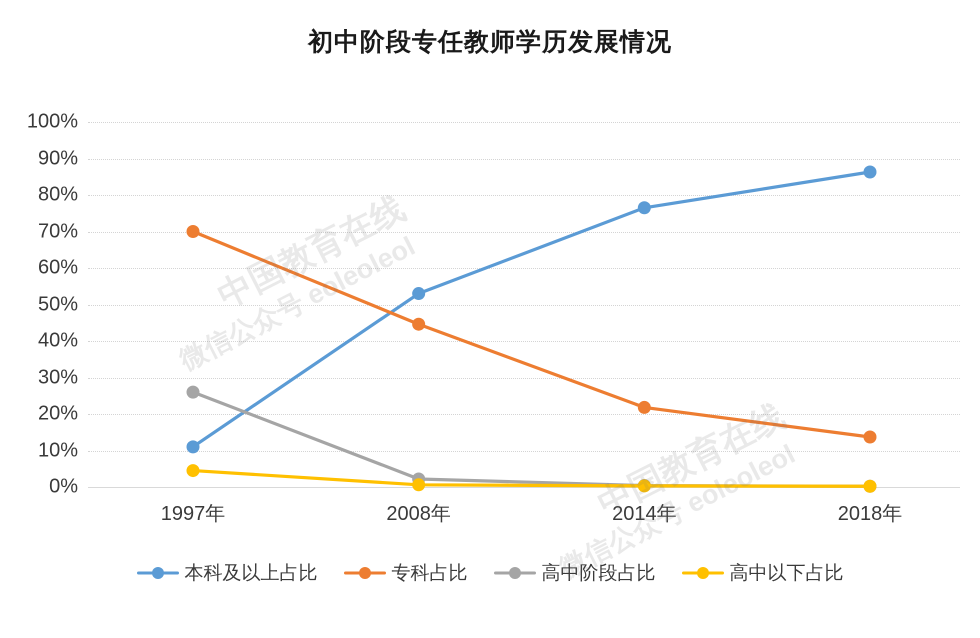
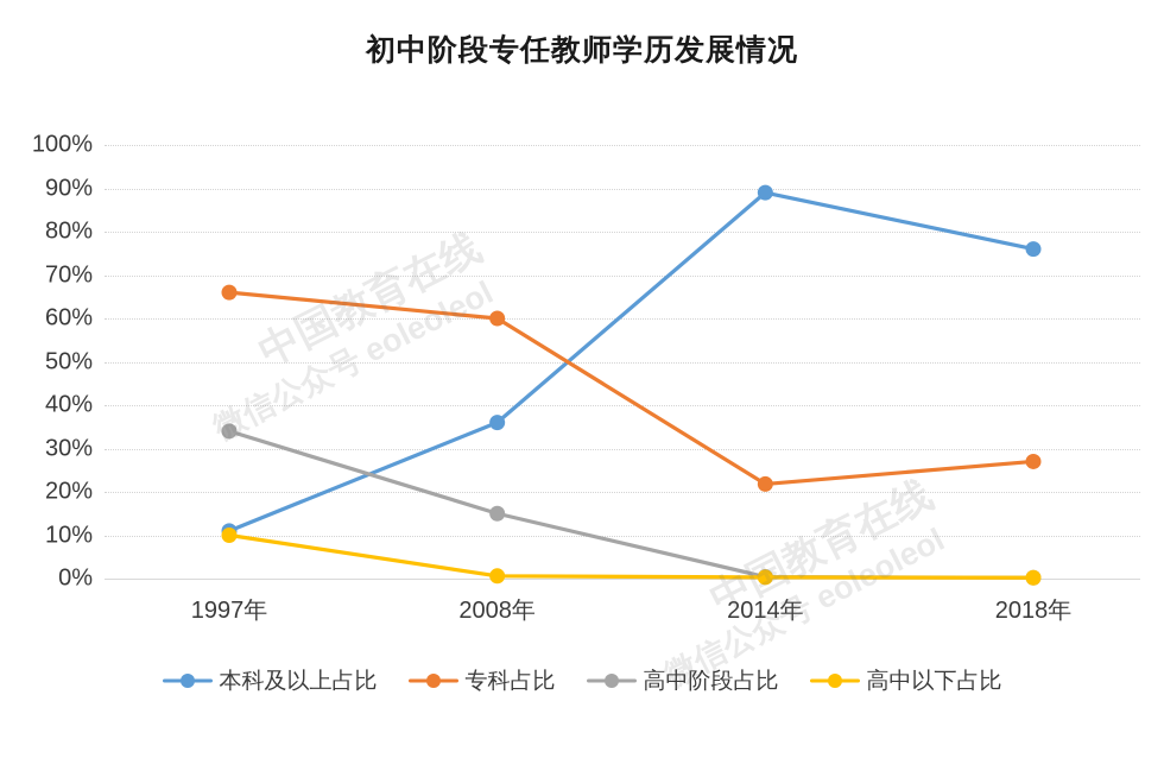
专科占比/1997年: 70% -> 66%
高中阶段占比/1997年: 26% -> 34%
高中以下占比/1997年: 4% -> 10%
本科及以上占比/2008年: 53% -> 36%
专科占比/2008年: 45% -> 60%
高中阶段占比/2008年: 2% -> 15%
本科及以上占比/2014年: 76% -> 89%
本科及以上占比/2018年: 86% -> 76%
专科占比/2018年: 14% -> 27%
